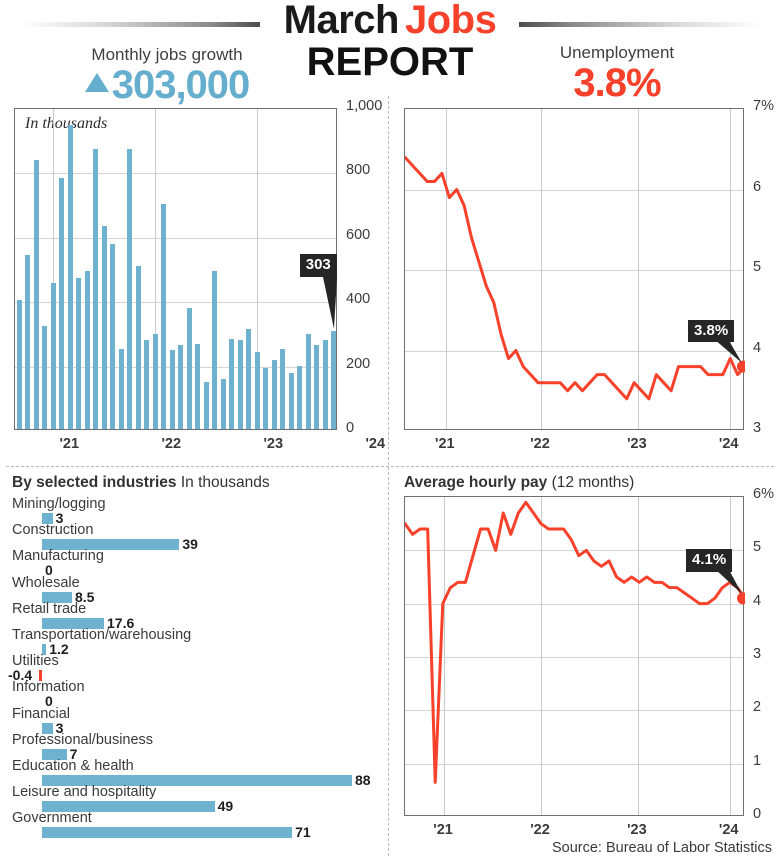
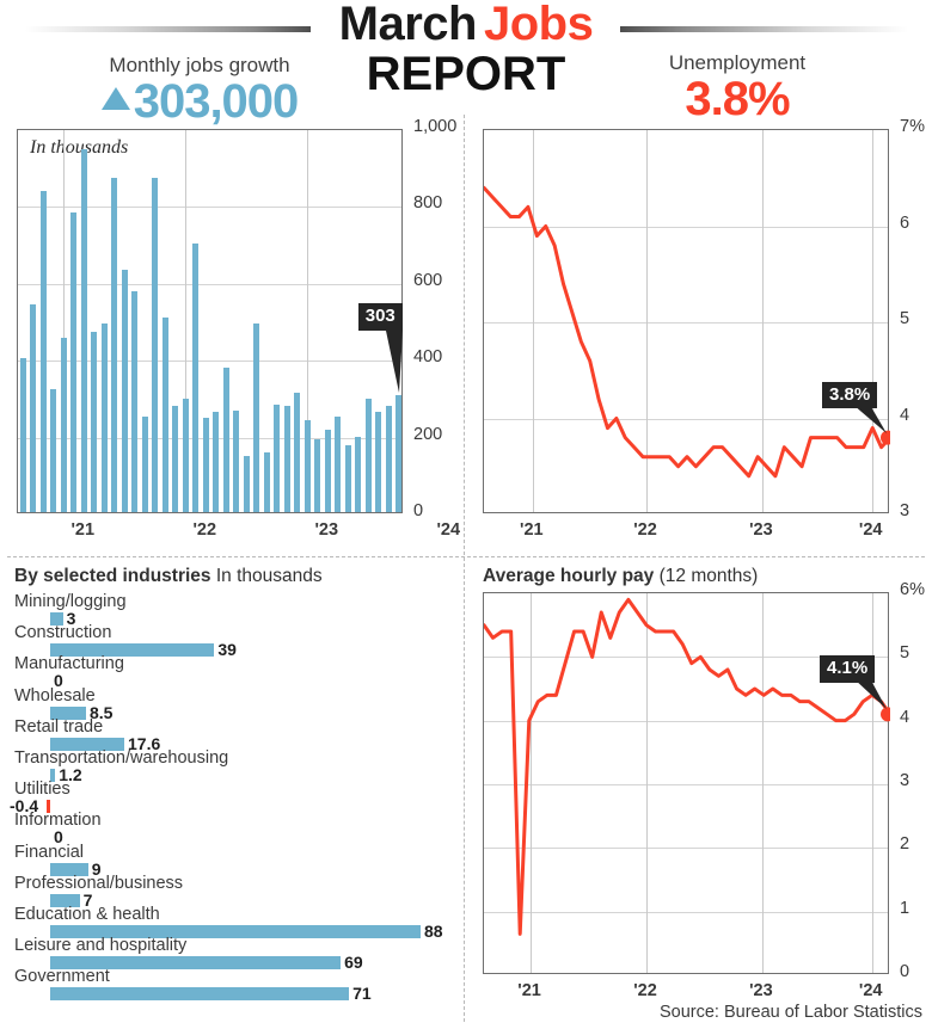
By selected industries/Financial: 3 -> 9
By selected industries/Leisure and hospitality: 49 -> 69
